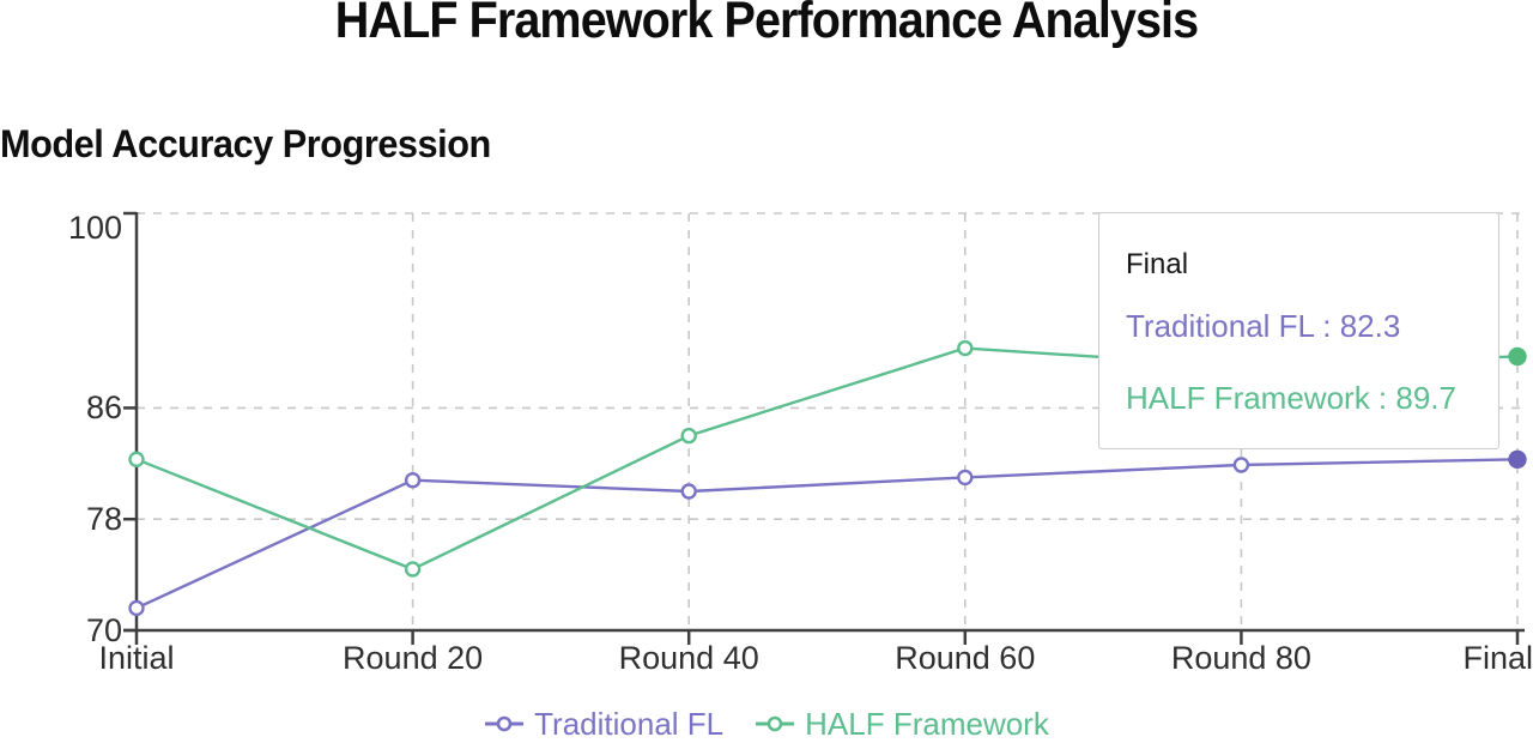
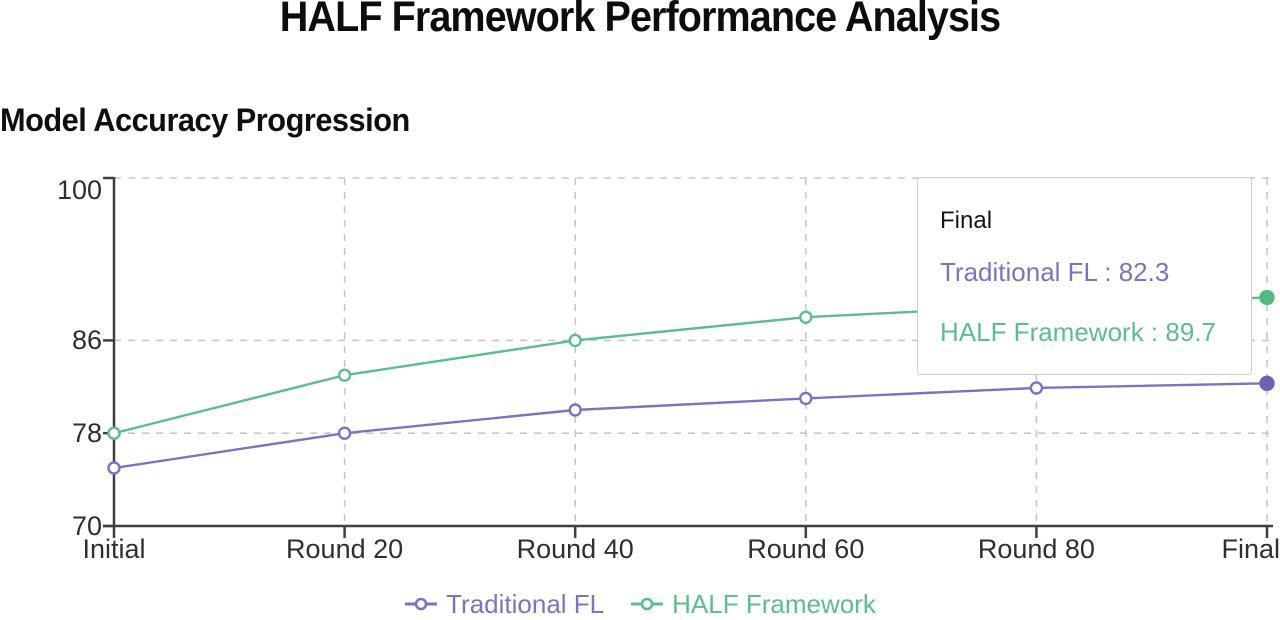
Traditional FL/Initial: 71.6 -> 75.0
HALF Framework/Initial: 82.3 -> 78.0
Traditional FL/Round 20: 80.8 -> 78.0
HALF Framework/Round 20: 74.4 -> 83.0
HALF Framework/Round 40: 84.0 -> 86.0
HALF Framework/Round 60: 90.3 -> 88.0
